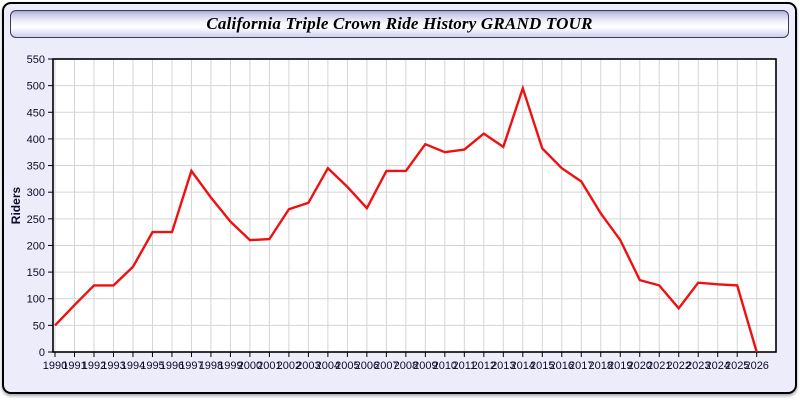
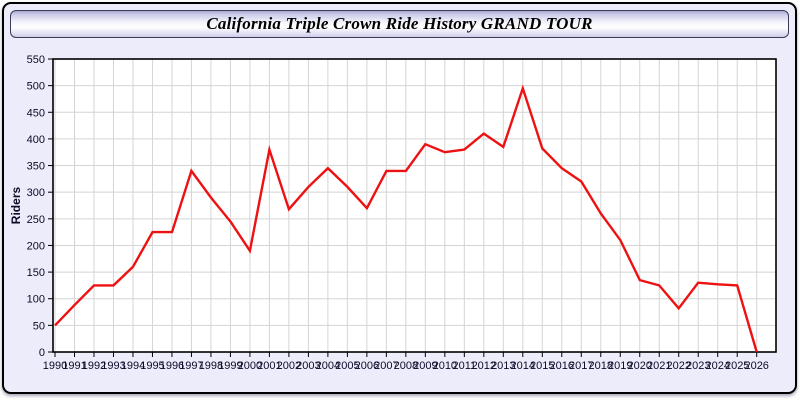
2000: 210 -> 190
2001: 210 -> 380
2003: 280 -> 310
